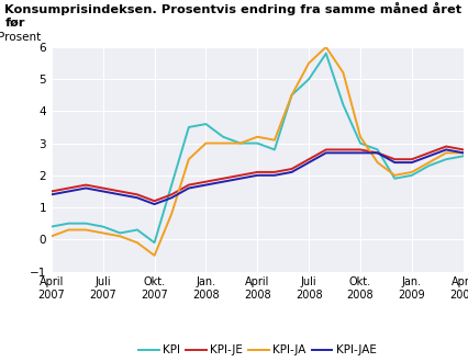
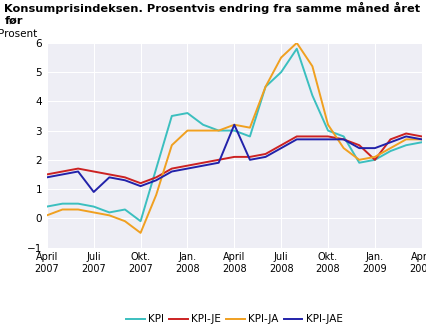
KPI-JAE/Juli 2007: 1.5 -> 0.9
KPI-JAE/April 2008: 2.0 -> 3.2
KPI-JE/Jan. 2009: 2.5 -> 2.0
